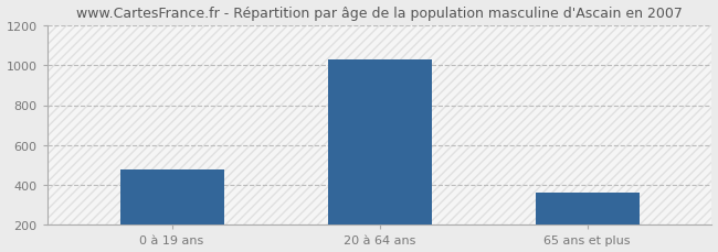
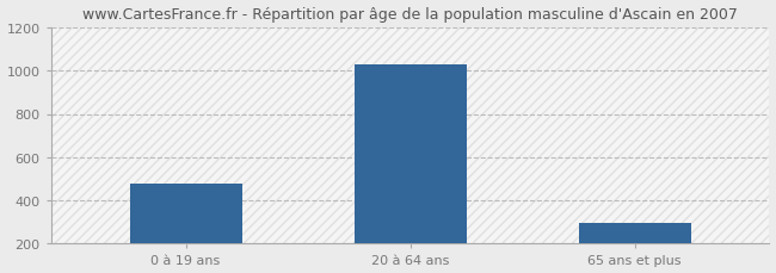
65 ans et plus: 360 -> 300
